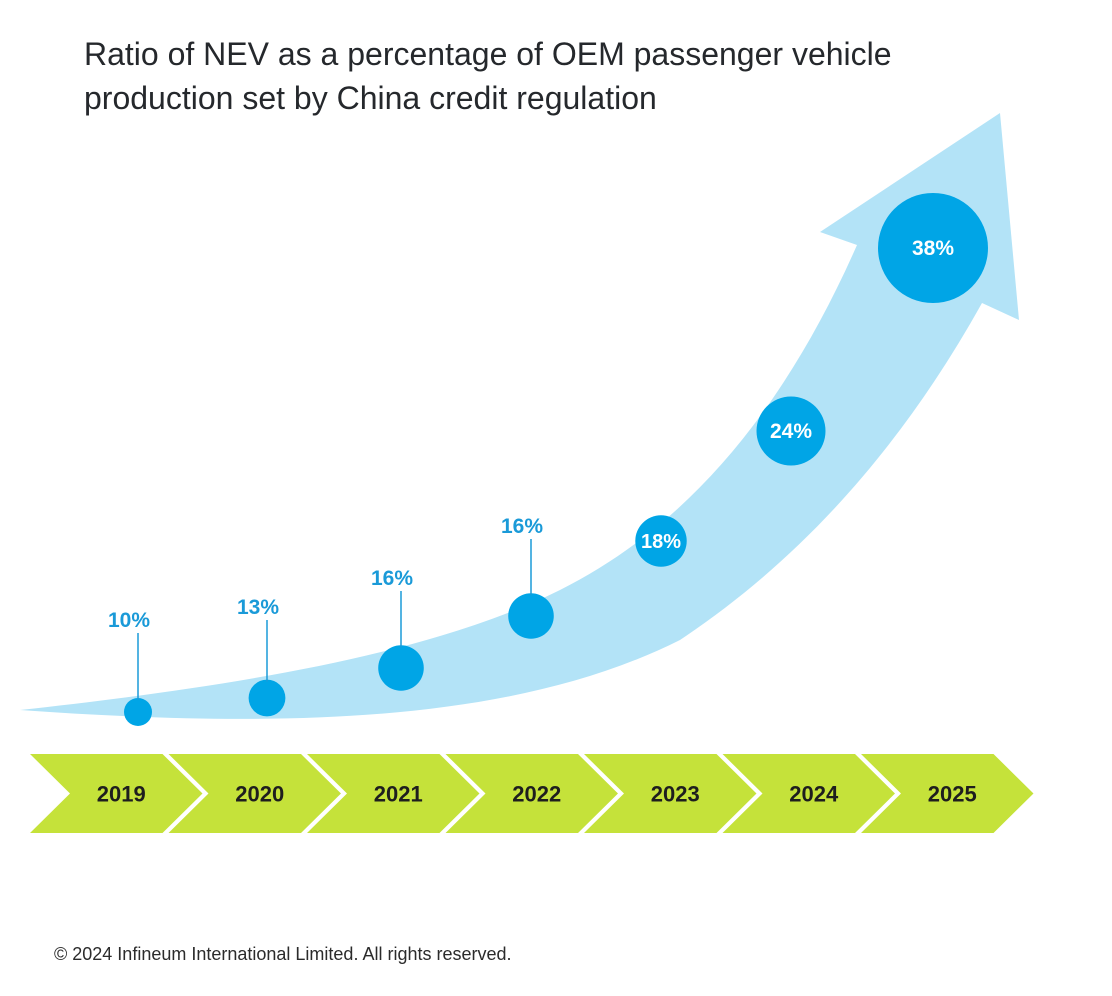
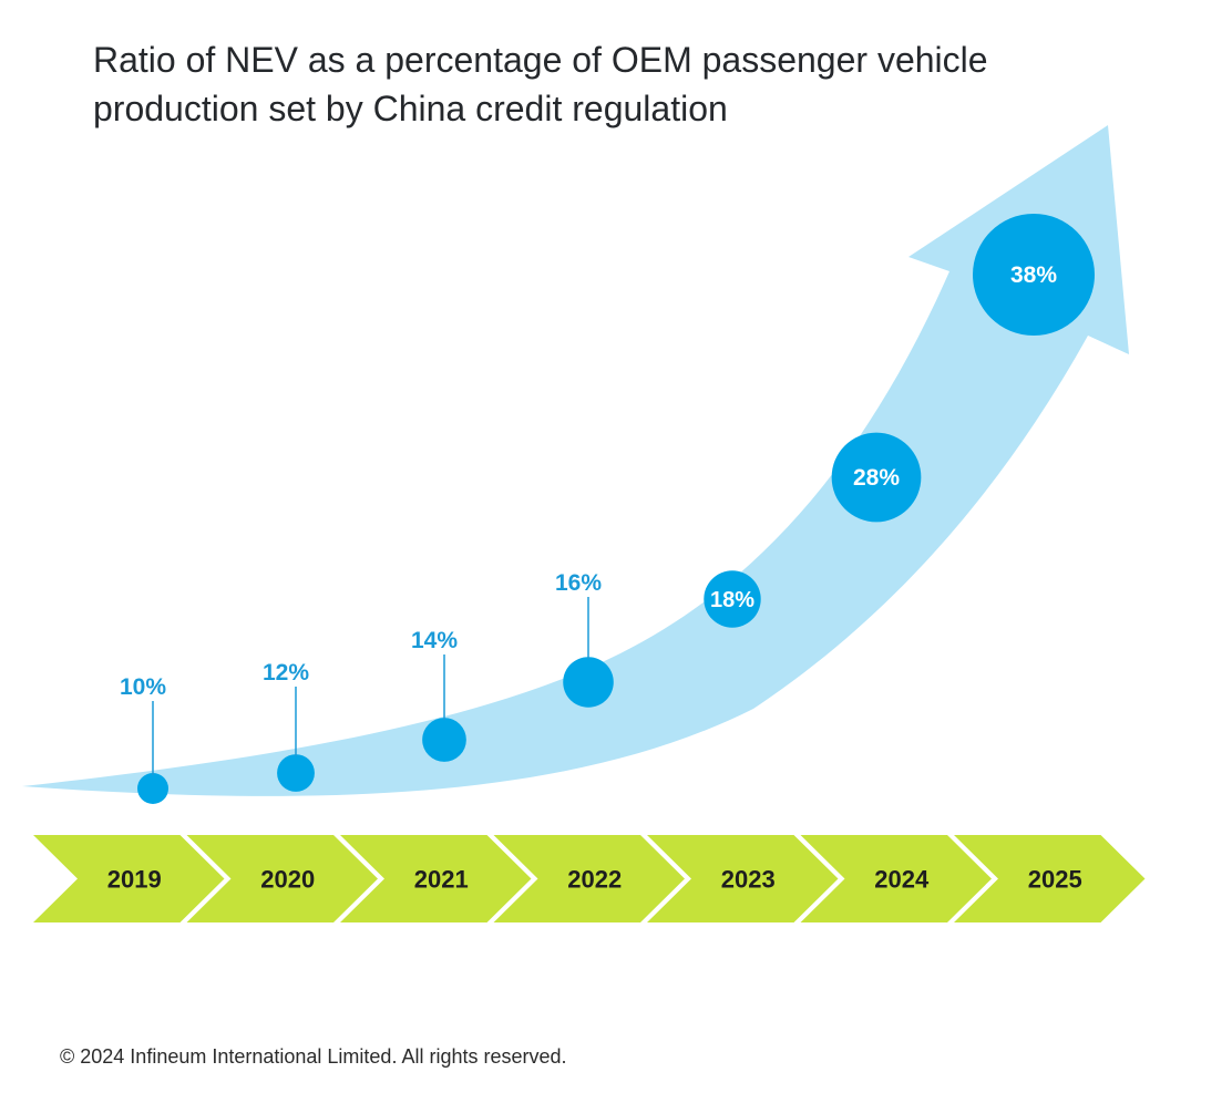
2020: 13% -> 12%
2021: 16% -> 14%
2024: 24% -> 28%
